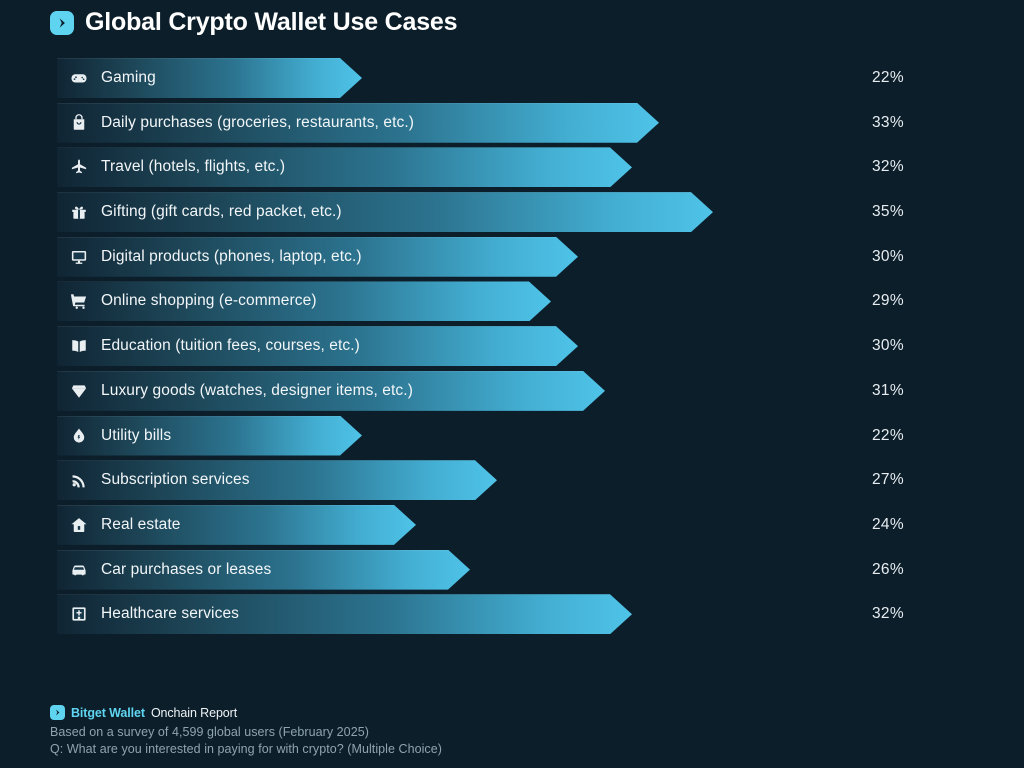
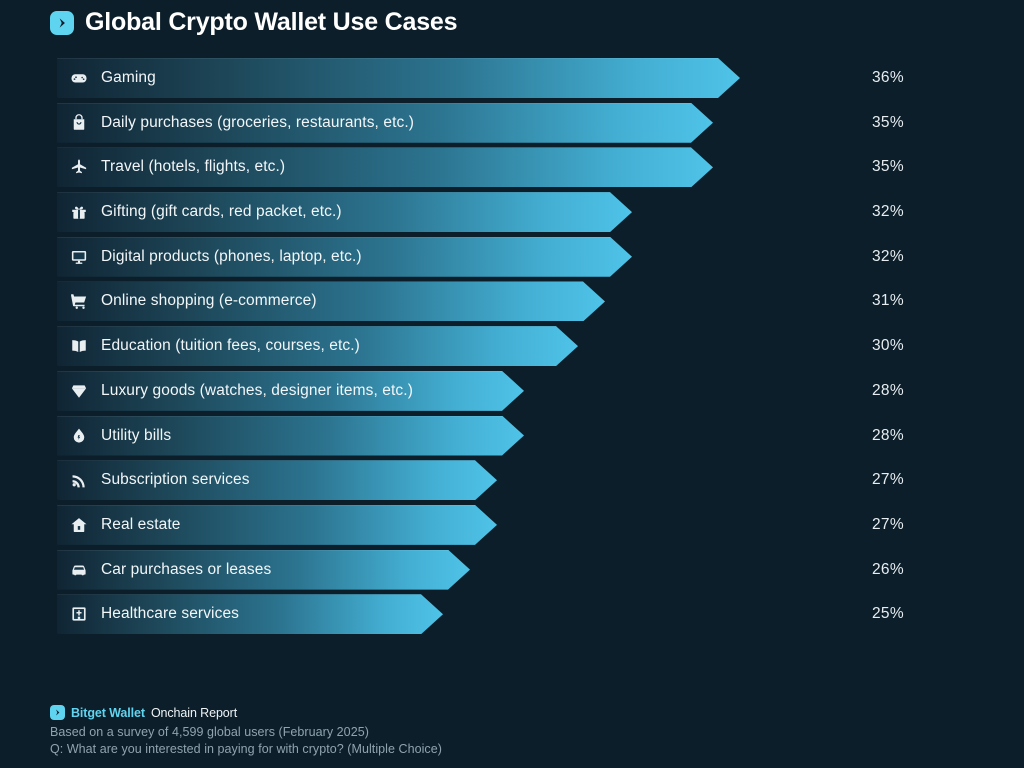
Gaming: 22% -> 36%
Daily purchases (groceries, restaurants, etc.): 33% -> 35%
Travel (hotels, flights, etc.): 32% -> 35%
Gifting (gift cards, red packet, etc.): 35% -> 32%
Digital products (phones, laptop, etc.): 30% -> 32%
Online shopping (e-commerce): 29% -> 31%
Luxury goods (watches, designer items, etc.): 31% -> 28%
Utility bills: 22% -> 28%
Real estate: 24% -> 27%
Healthcare services: 32% -> 25%
